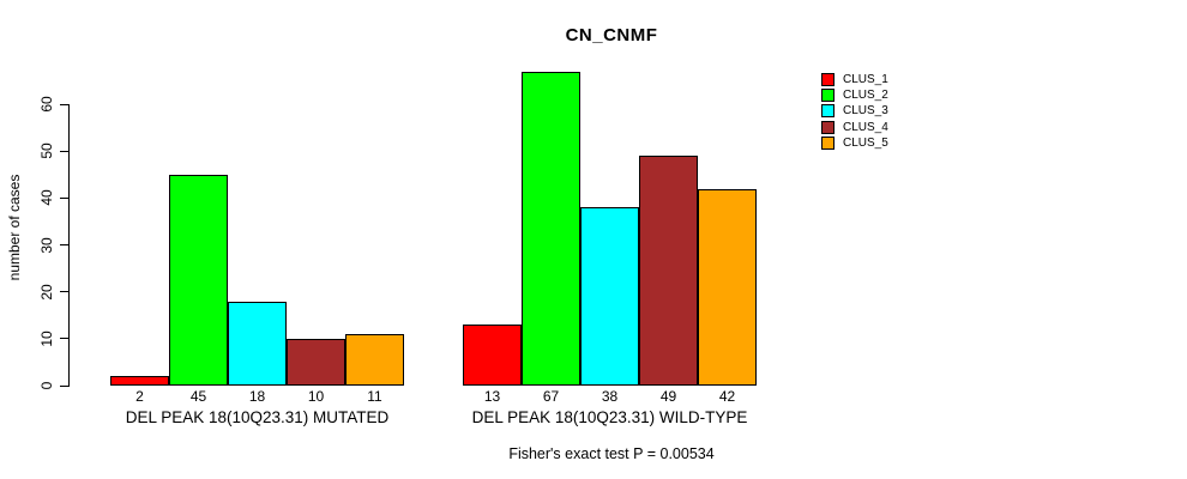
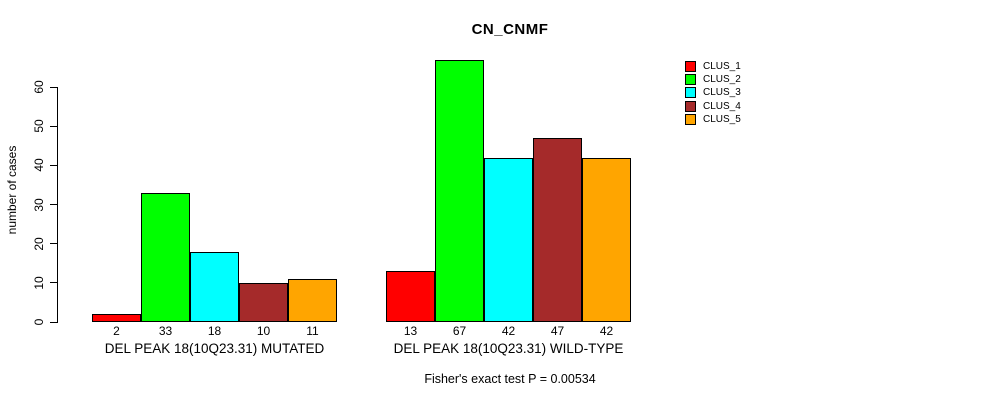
CLUS_2/DEL PEAK 18(10Q23.31) MUTATED: 45 -> 33
CLUS_3/DEL PEAK 18(10Q23.31) WILD-TYPE: 38 -> 42
CLUS_4/DEL PEAK 18(10Q23.31) WILD-TYPE: 49 -> 47
